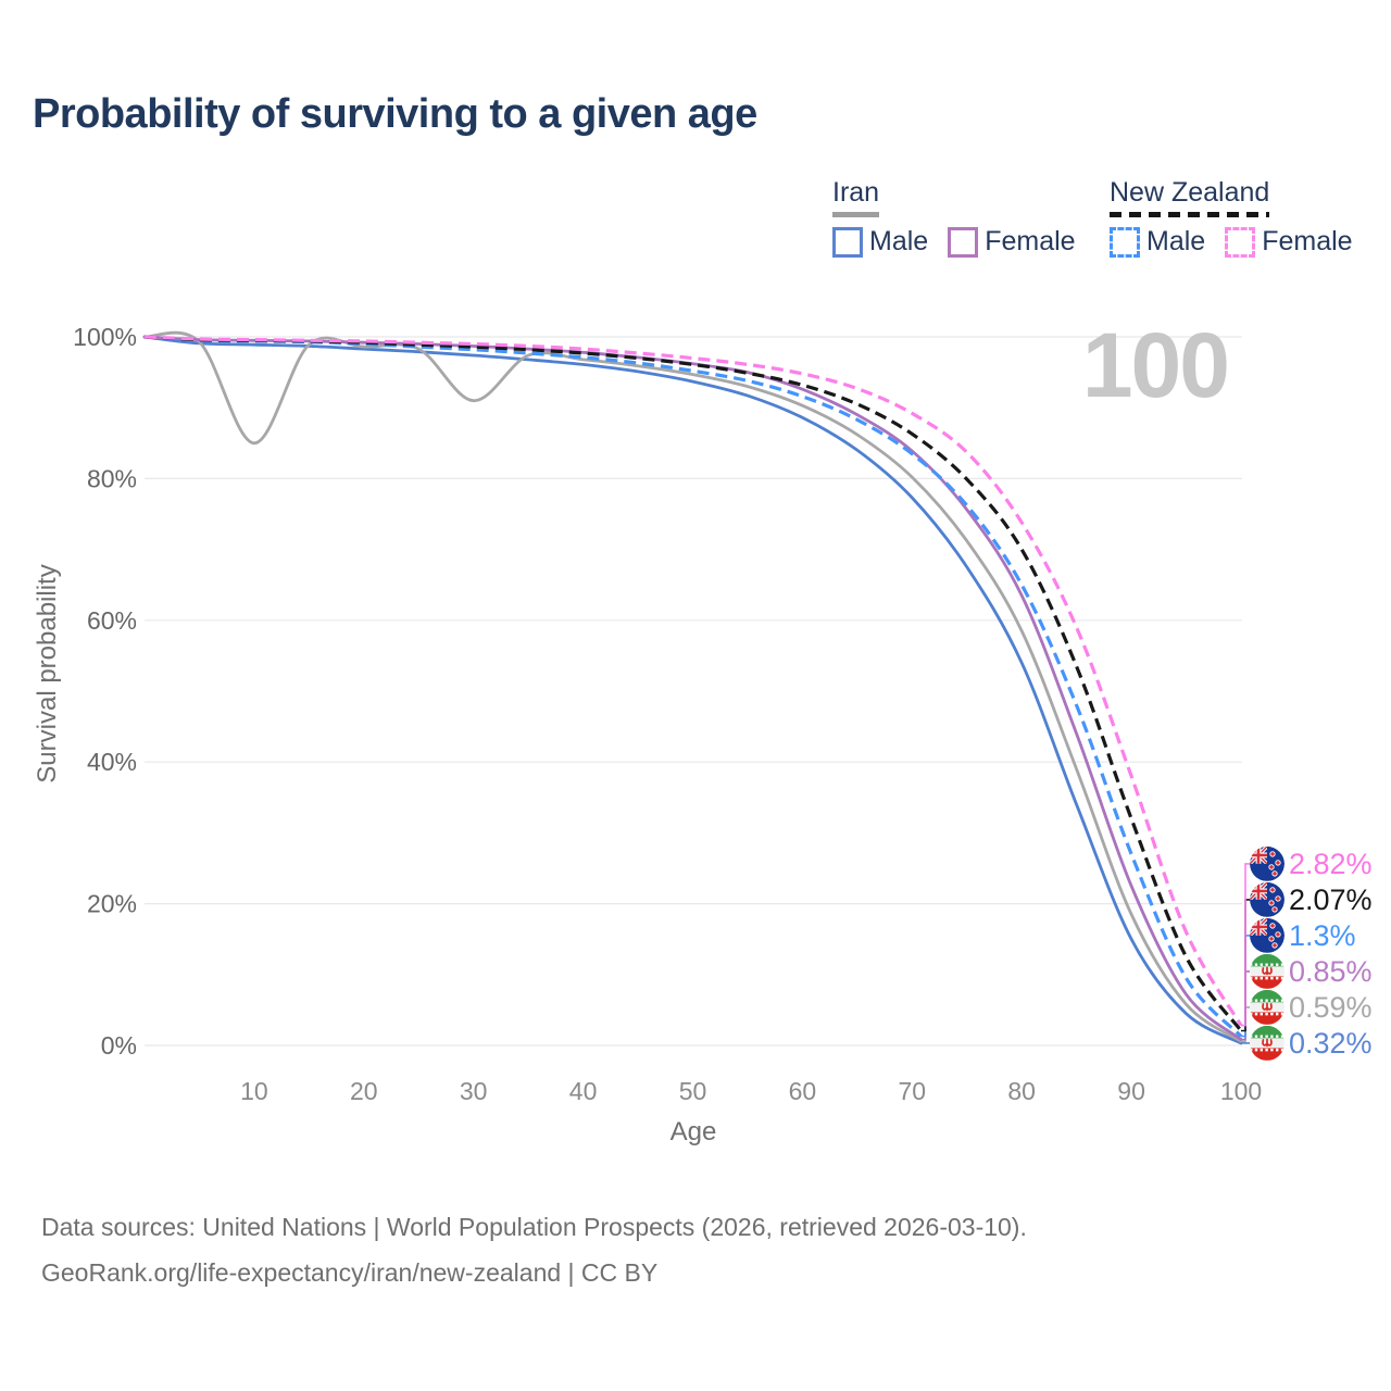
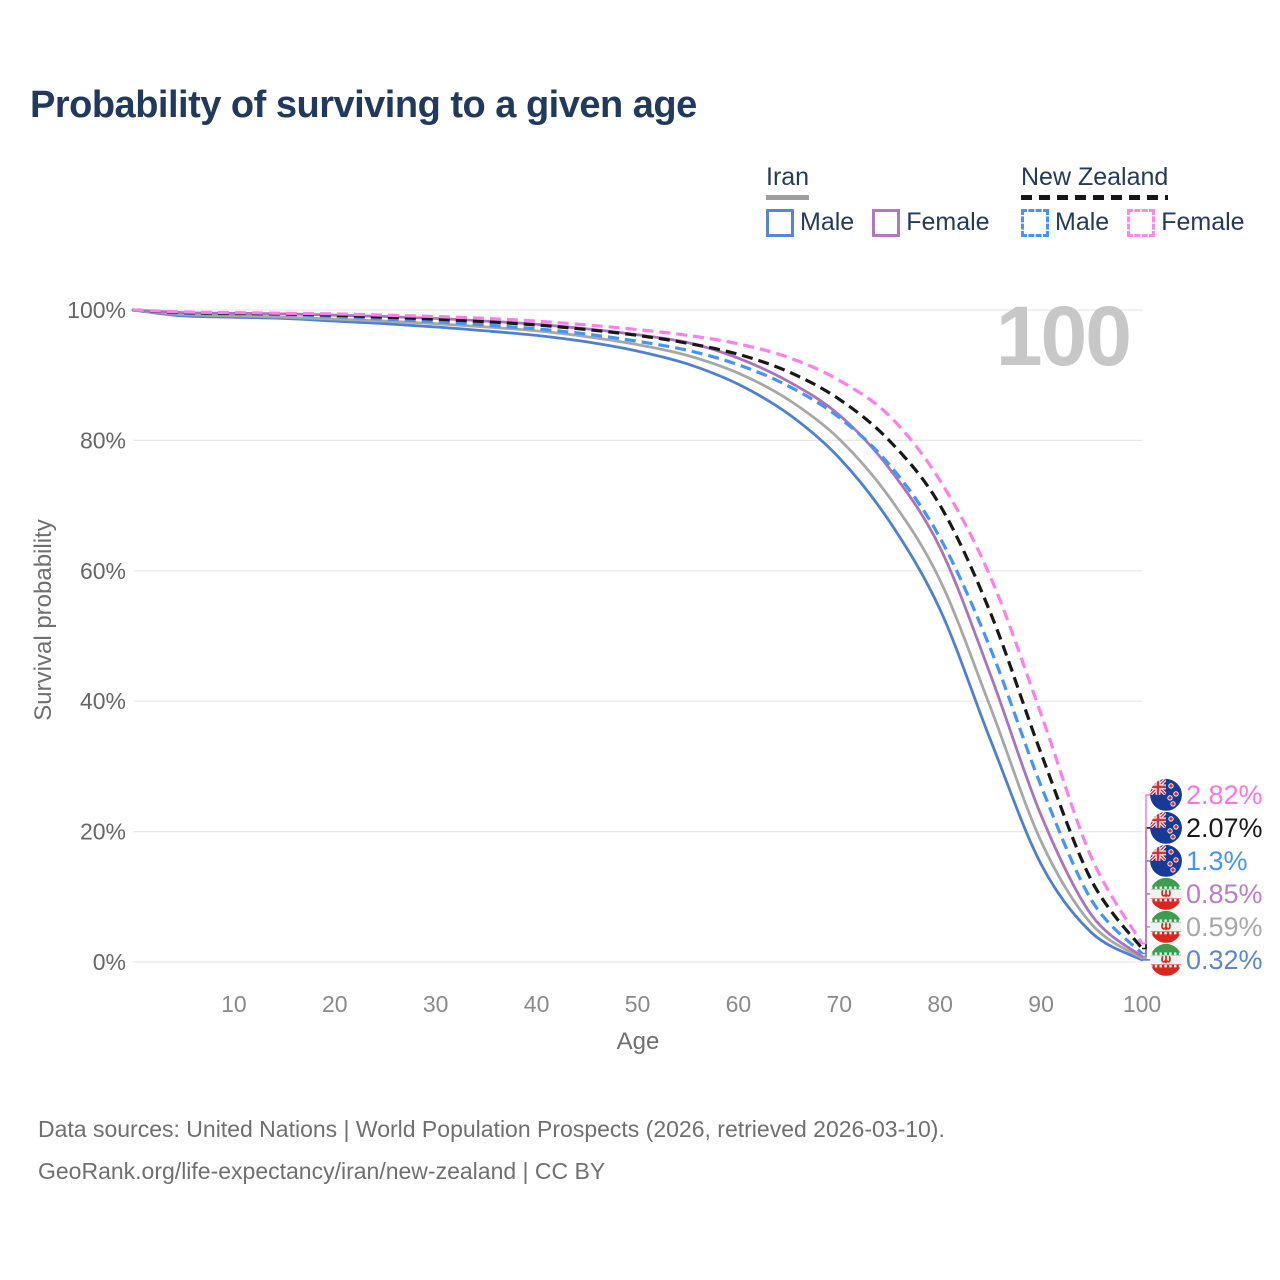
Iran/10: 85% -> 99%
Iran/30: 91% -> 98%
